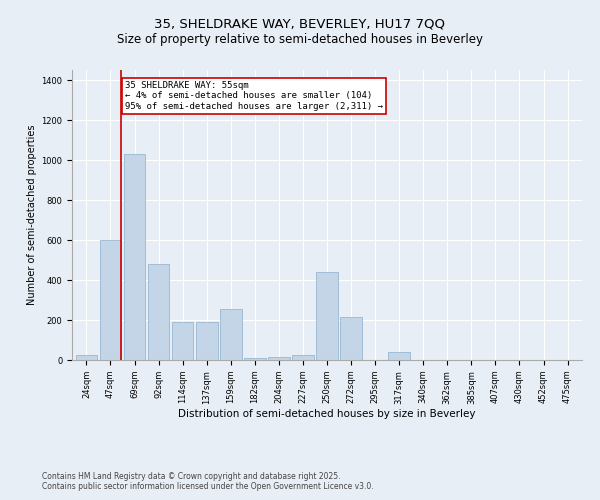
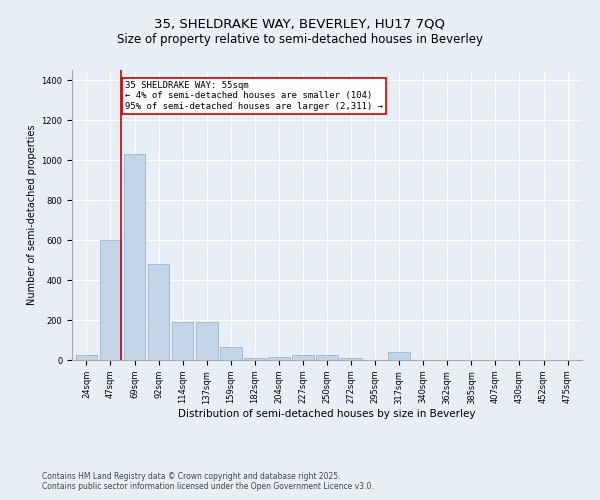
159sqm: 255 -> 65
250sqm: 440 -> 25
272sqm: 215 -> 10
